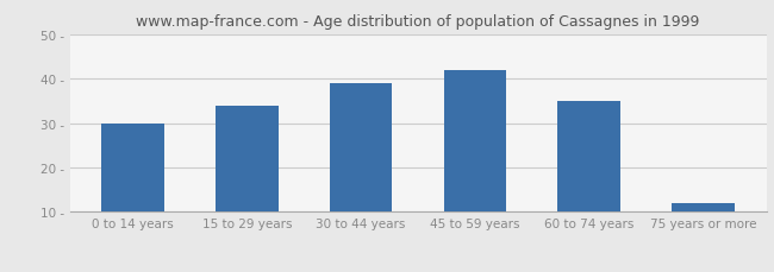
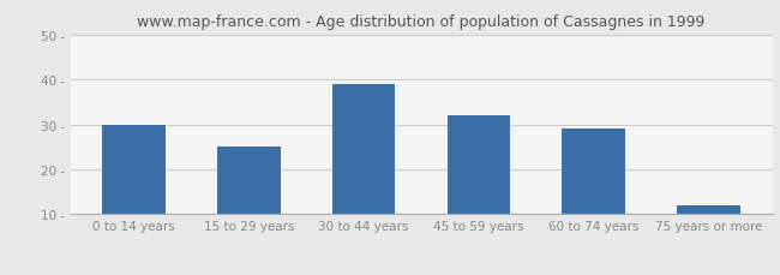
15 to 29 years: 34 - -> 25 -
45 to 59 years: 42 - -> 32 -
60 to 74 years: 35 - -> 29 -
